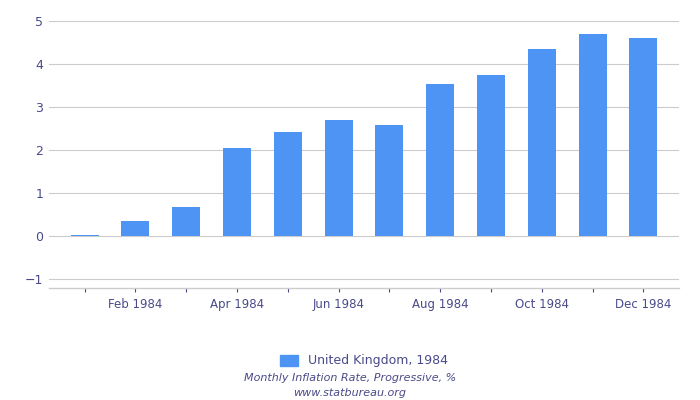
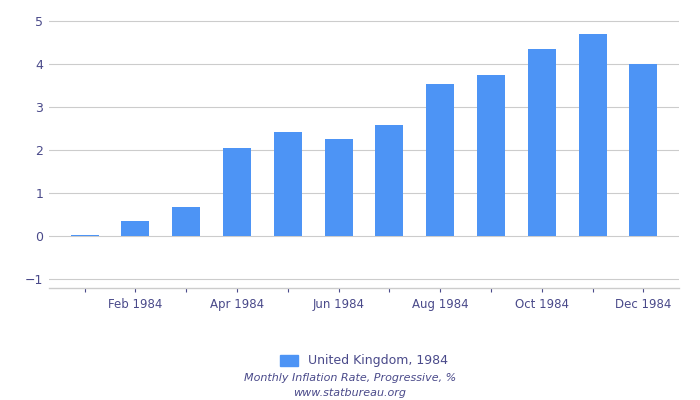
Jun 1984: 2.69 -> 2.25
Dec 1984: 4.60 -> 4.00
